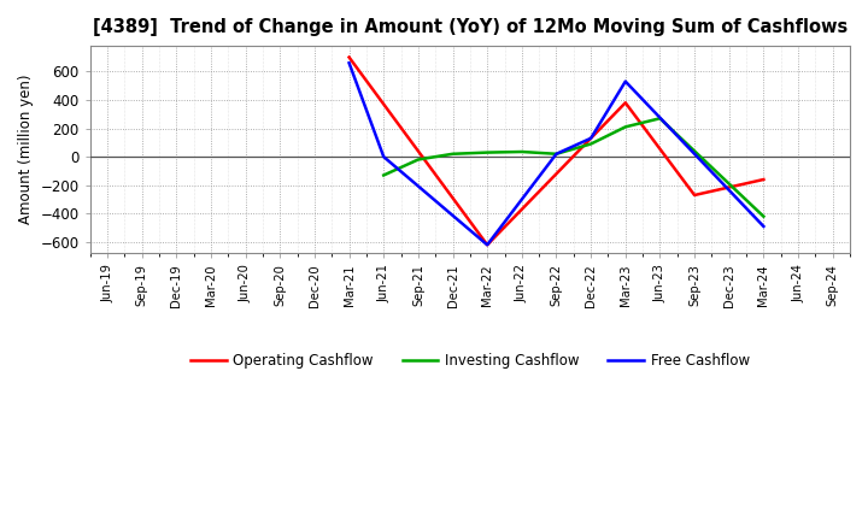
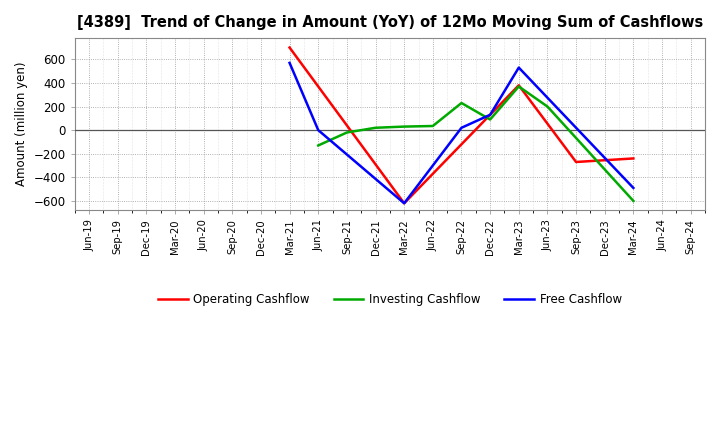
Free Cashflow/Mar-21: 660 -> 570
Investing Cashflow/Sep-22: 20 -> 230
Investing Cashflow/Mar-23: 210 -> 370
Investing Cashflow/Jun-23: 270 -> 200
Operating Cashflow/Mar-24: -160 -> -240
Investing Cashflow/Mar-24: -420 -> -600
